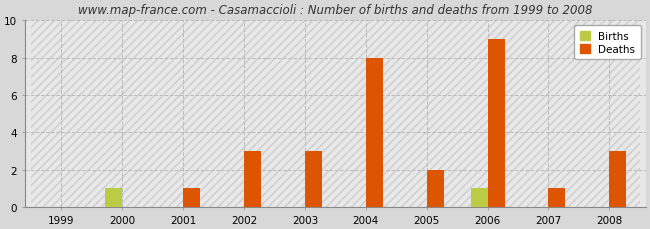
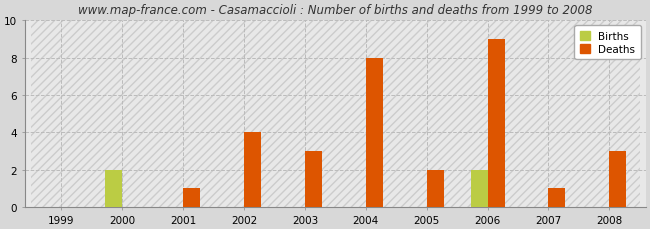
Births/2000: 1 -> 2
Deaths/2002: 3 -> 4
Births/2006: 1 -> 2
